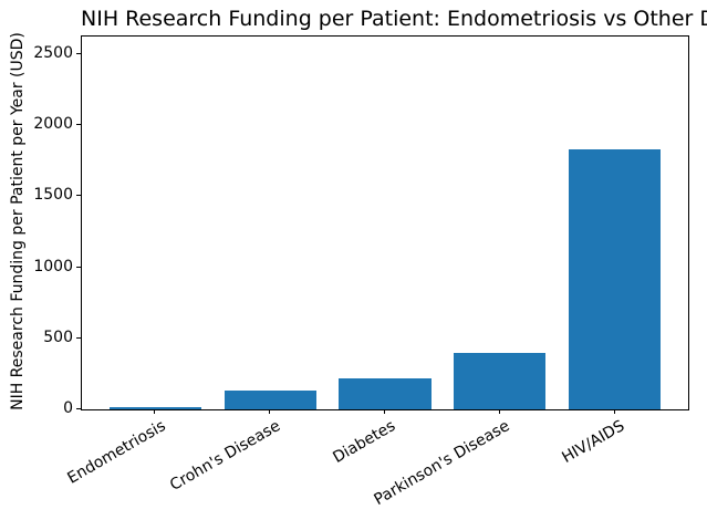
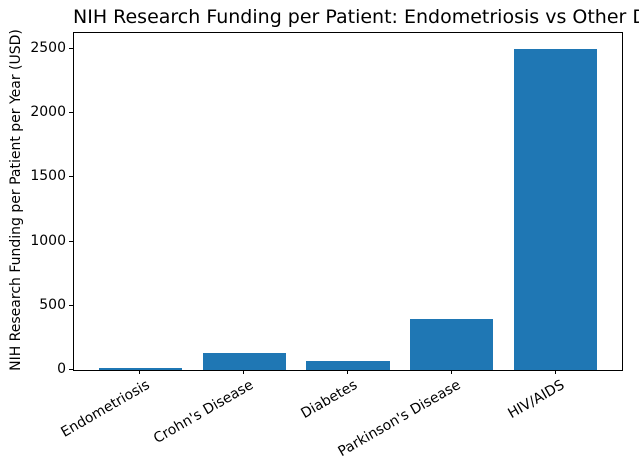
Diabetes: 220 -> 70
HIV/AIDS: 1830 -> 2500
